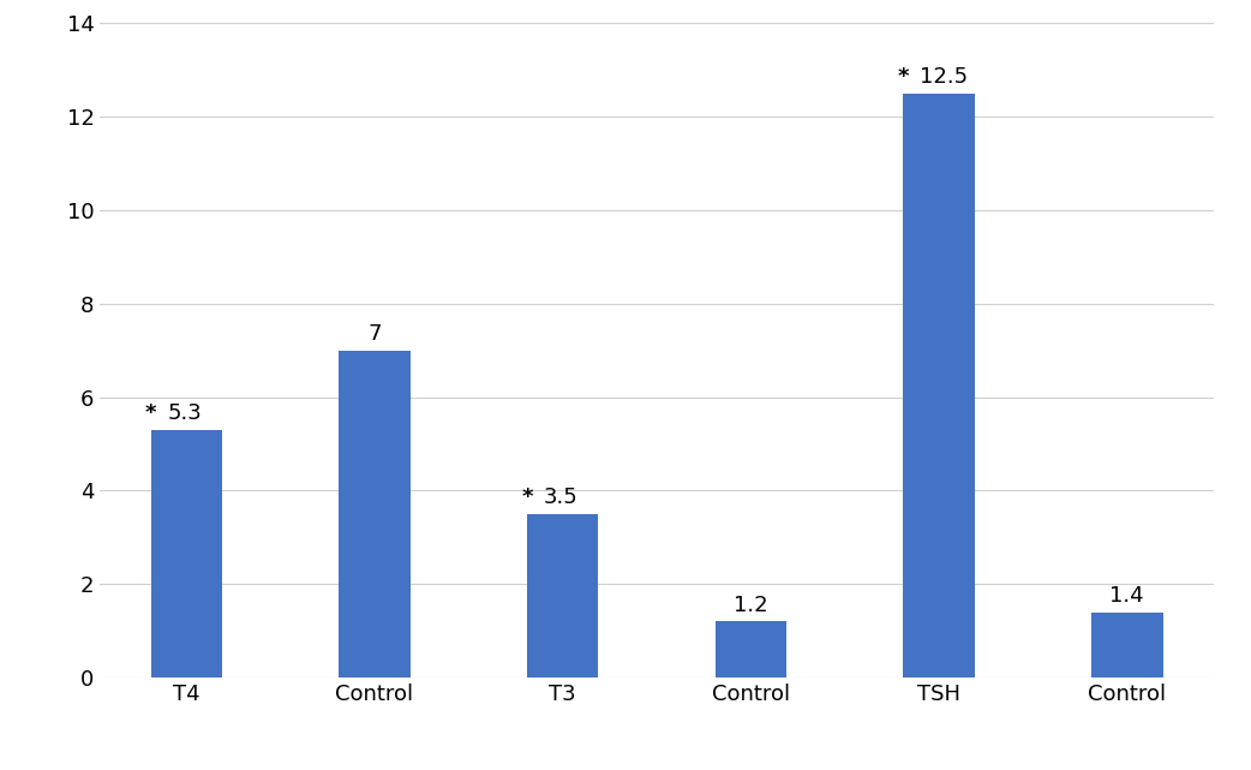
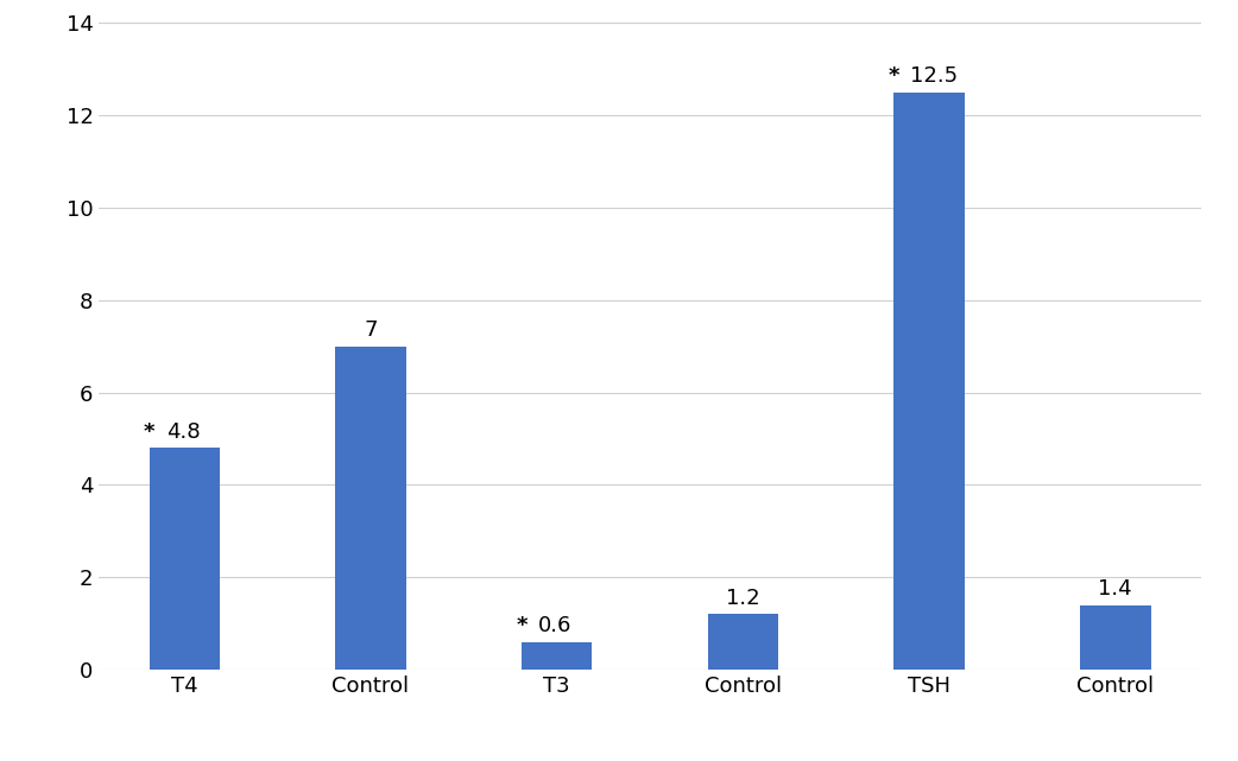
T4: 5.3 -> 4.8
T3: 3.5 -> 0.6
